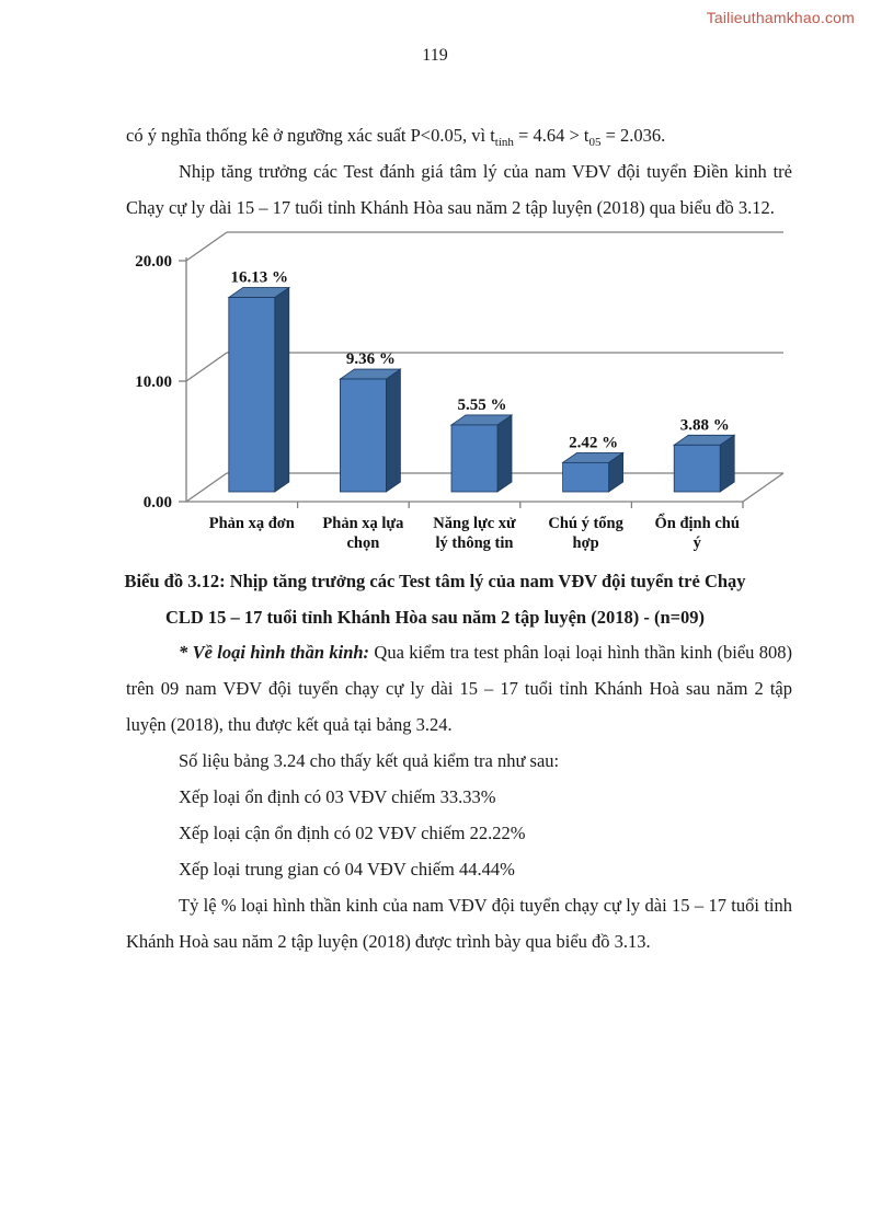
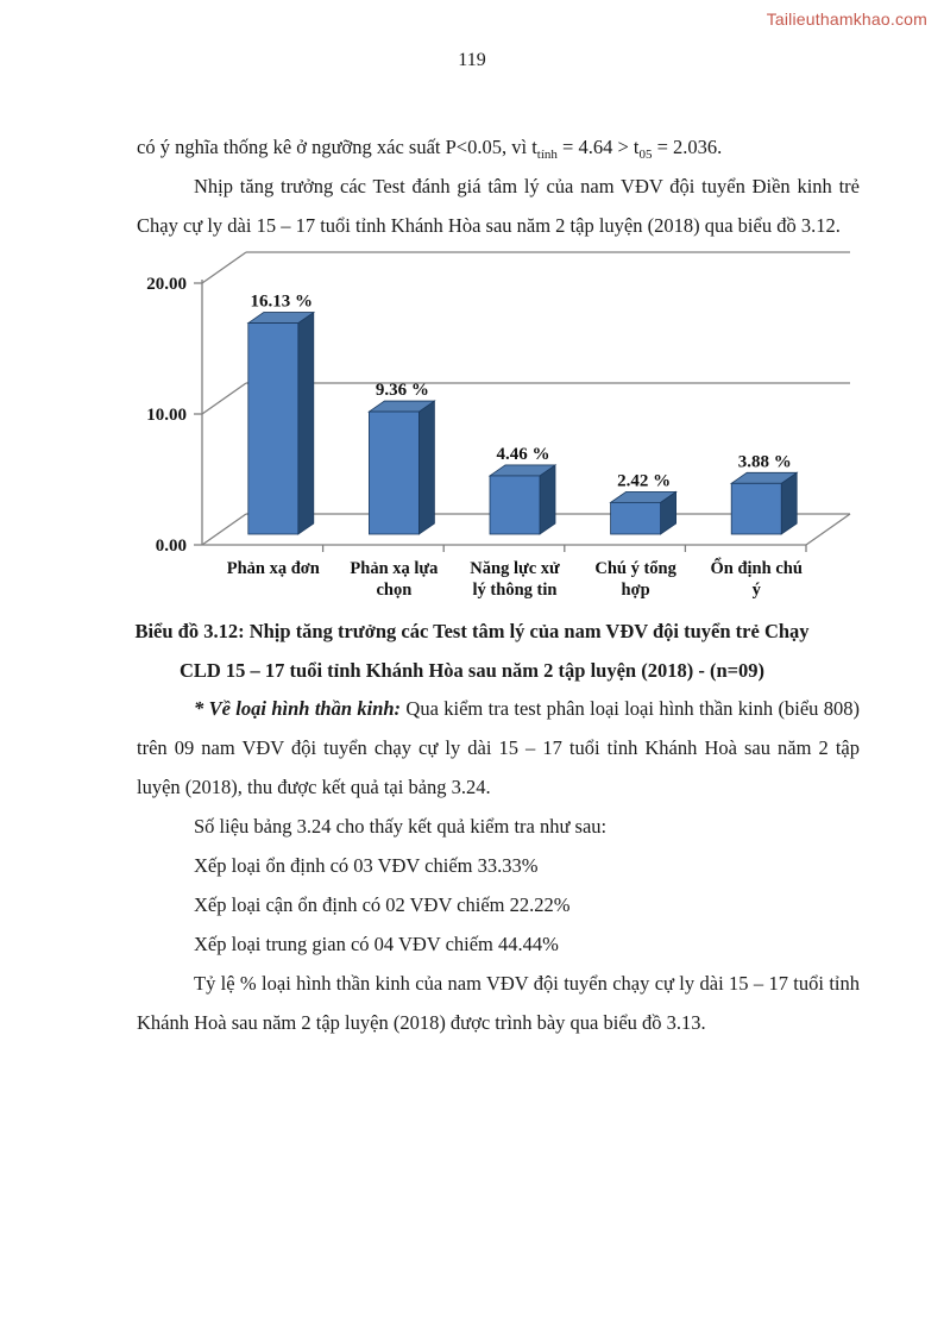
Năng lực xử lý thông tin: 5.55 -> 4.46
